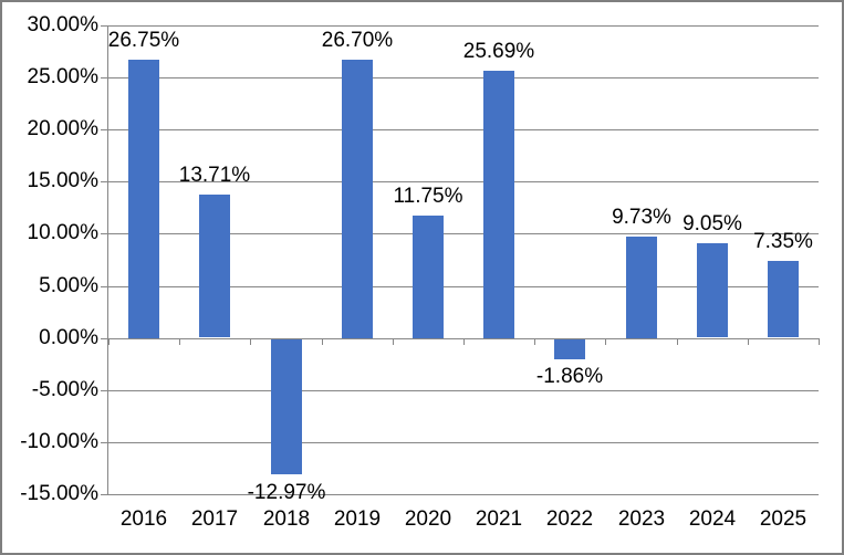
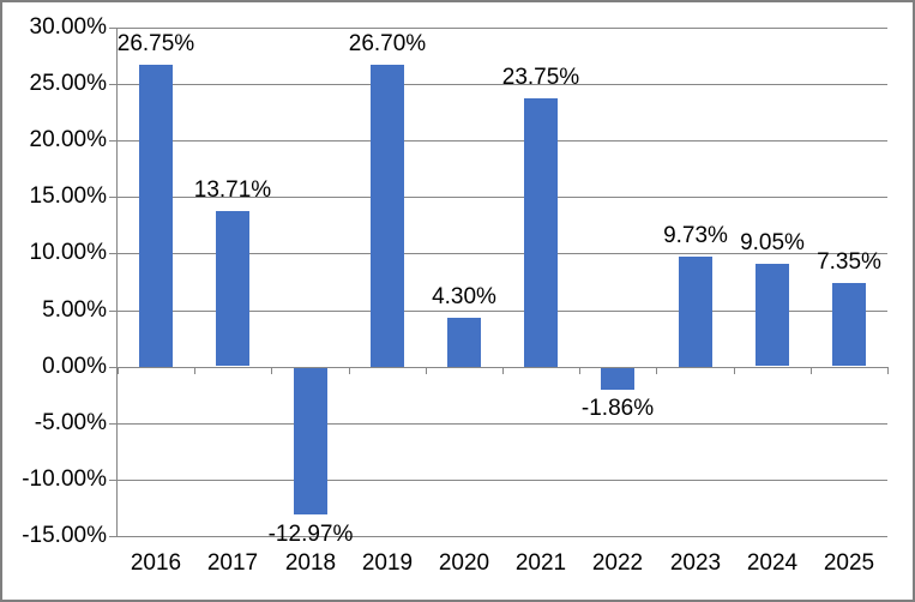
2020: 11.75% -> 4.30%
2021: 25.69% -> 23.75%
